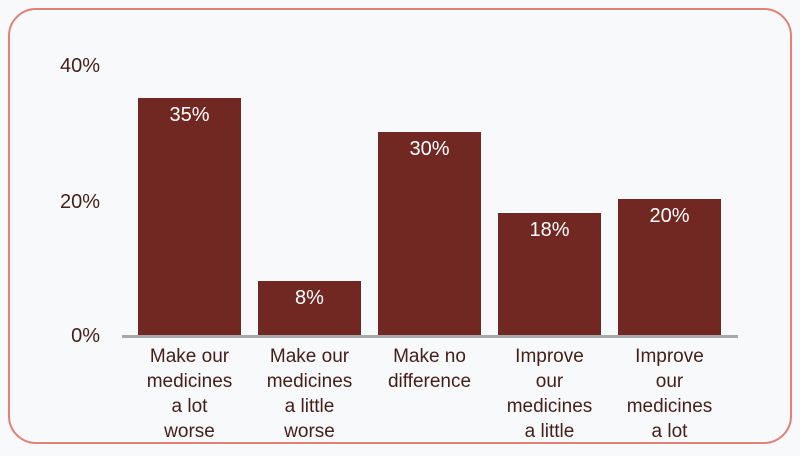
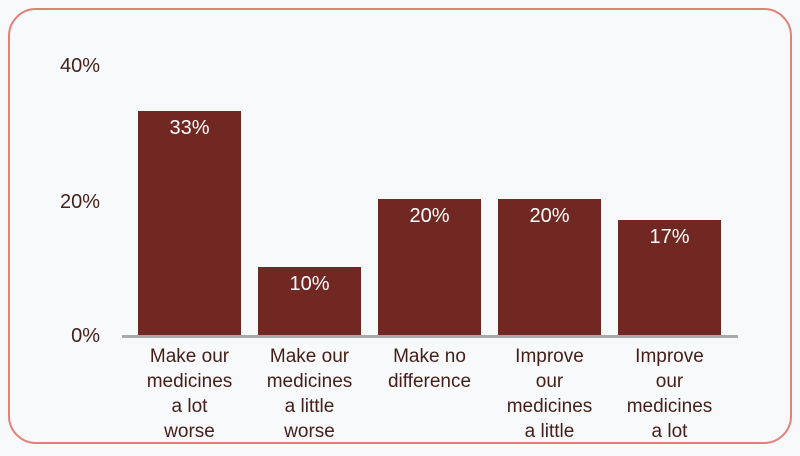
Make our medicines a lot worse: 35% -> 33%
Make our medicines a little worse: 8% -> 10%
Make no difference: 30% -> 20%
Improve our medicines a little: 18% -> 20%
Improve our medicines a lot: 20% -> 17%
